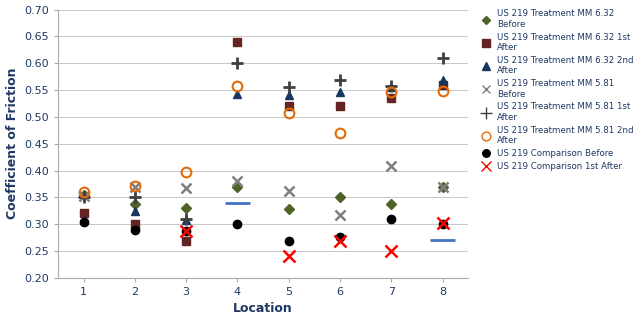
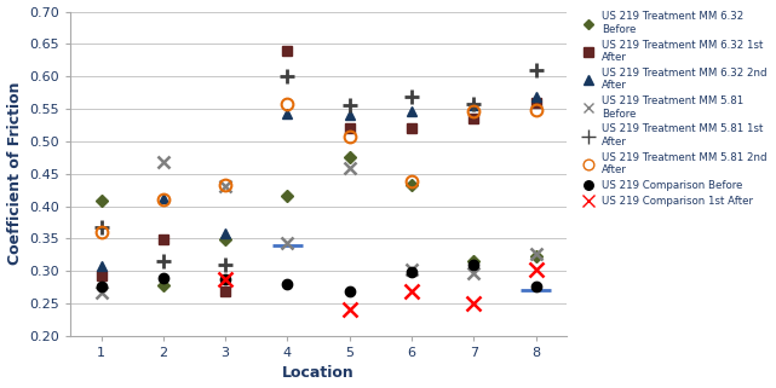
US 219 Treatment MM 6.32 Before/1: 0.355 -> 0.408
US 219 Treatment MM 6.32 1st After/1: 0.320 -> 0.292
US 219 Treatment MM 5.81 Before/1: 0.352 -> 0.266
US 219 Treatment MM 5.81 1st After/1: 0.350 -> 0.368
US 219 Comparison Before/1: 0.305 -> 0.276
US 219 Treatment MM 6.32 Before/2: 0.338 -> 0.278
US 219 Treatment MM 6.32 1st After/2: 0.300 -> 0.348
US 219 Treatment MM 6.32 2nd After/2: 0.325 -> 0.412
US 219 Treatment MM 5.81 Before/2: 0.370 -> 0.468
US 219 Treatment MM 5.81 1st After/2: 0.350 -> 0.316
US 219 Treatment MM 5.81 2nd After/2: 0.372 -> 0.410
US 219 Treatment MM 6.32 Before/3: 0.330 -> 0.348
US 219 Treatment MM 6.32 2nd After/3: 0.308 -> 0.358
US 219 Treatment MM 5.81 Before/3: 0.368 -> 0.430
US 219 Treatment MM 5.81 2nd After/3: 0.398 -> 0.432
US 219 Treatment MM 6.32 Before/4: 0.370 -> 0.416
US 219 Treatment MM 5.81 Before/4: 0.380 -> 0.344
US 219 Comparison Before/4: 0.300 -> 0.280
US 219 Treatment MM 6.32 Before/5: 0.328 -> 0.476
US 219 Treatment MM 5.81 Before/5: 0.362 -> 0.458
US 219 Treatment MM 6.32 Before/6: 0.350 -> 0.432
US 219 Treatment MM 5.81 Before/6: 0.318 -> 0.302
US 219 Treatment MM 5.81 2nd After/6: 0.470 -> 0.438
US 219 Comparison Before/6: 0.277 -> 0.298
US 219 Treatment MM 6.32 Before/7: 0.338 -> 0.316
US 219 Treatment MM 5.81 Before/7: 0.408 -> 0.296
US 219 Treatment MM 6.32 Before/8: 0.370 -> 0.322
US 219 Treatment MM 5.81 Before/8: 0.370 -> 0.326
US 219 Comparison Before/8: 0.300 -> 0.276
